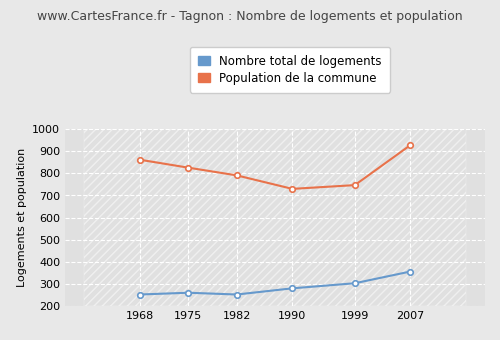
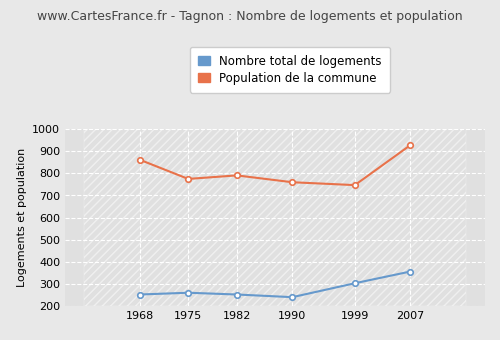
Population de la commune/1975: 826 -> 775
Nombre total de logements/1990: 280 -> 240
Population de la commune/1990: 730 -> 760
